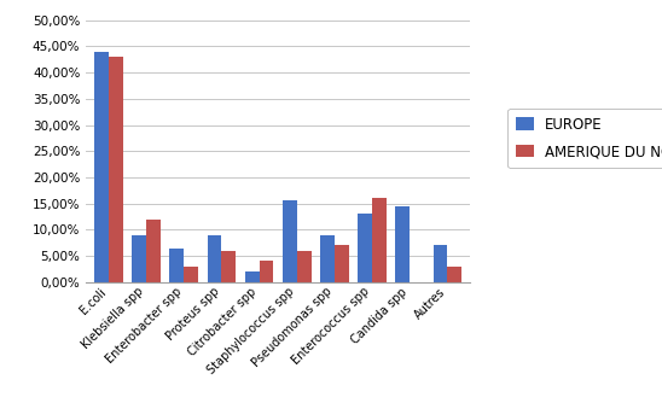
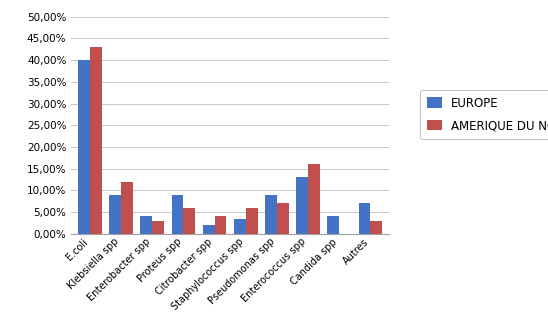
EUROPE/E.coli: 44,0% -> 40,0%
EUROPE/Enterobacter spp: 6,5% -> 4,0%
EUROPE/Staphylococcus spp: 15,5% -> 3,5%
EUROPE/Candida spp: 14,5% -> 4,0%
